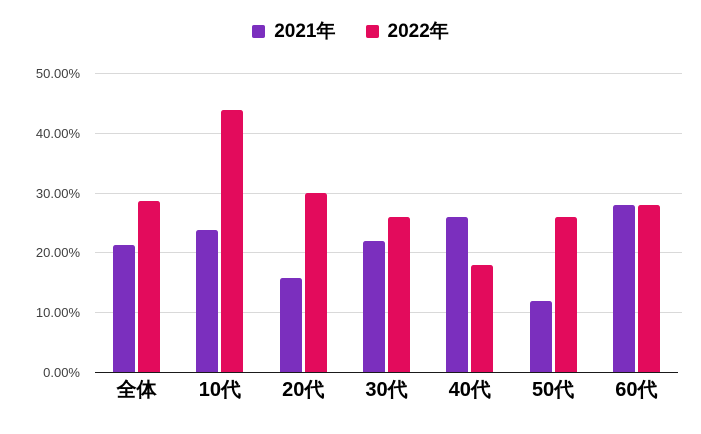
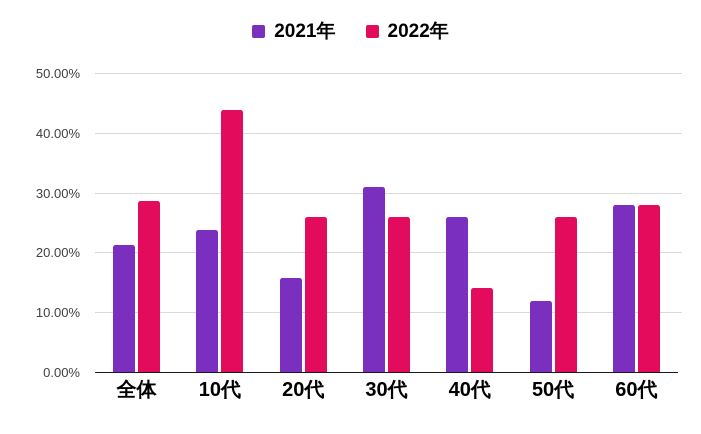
2022年/20代: 30% -> 26%
2021年/30代: 22% -> 31%
2022年/40代: 18% -> 14%
